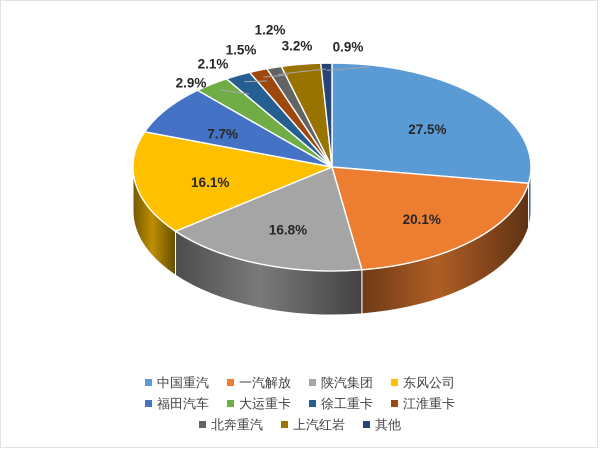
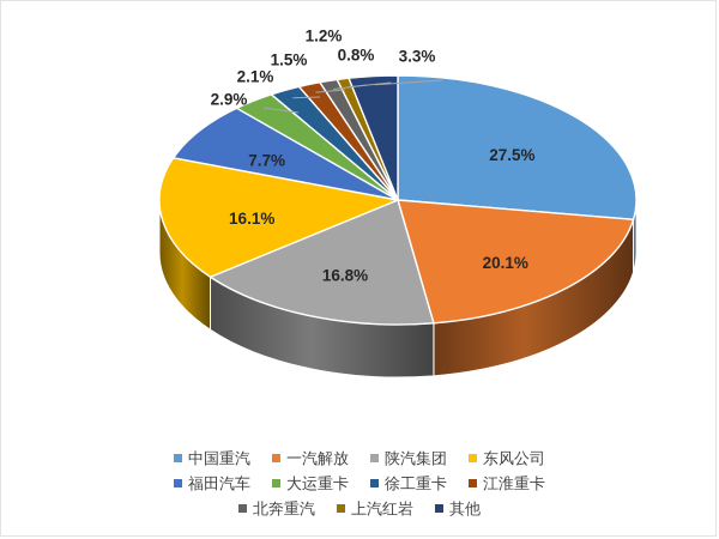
上汽红岩: 3.2% -> 0.8%
其他: 0.9% -> 3.3%
